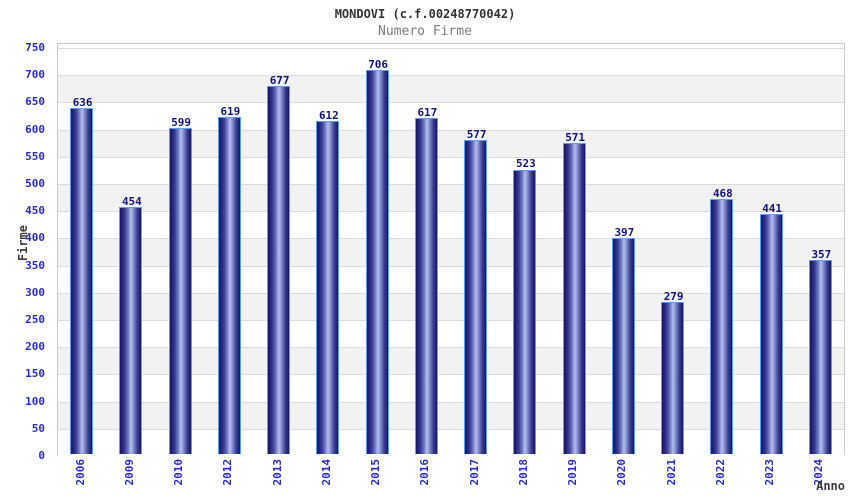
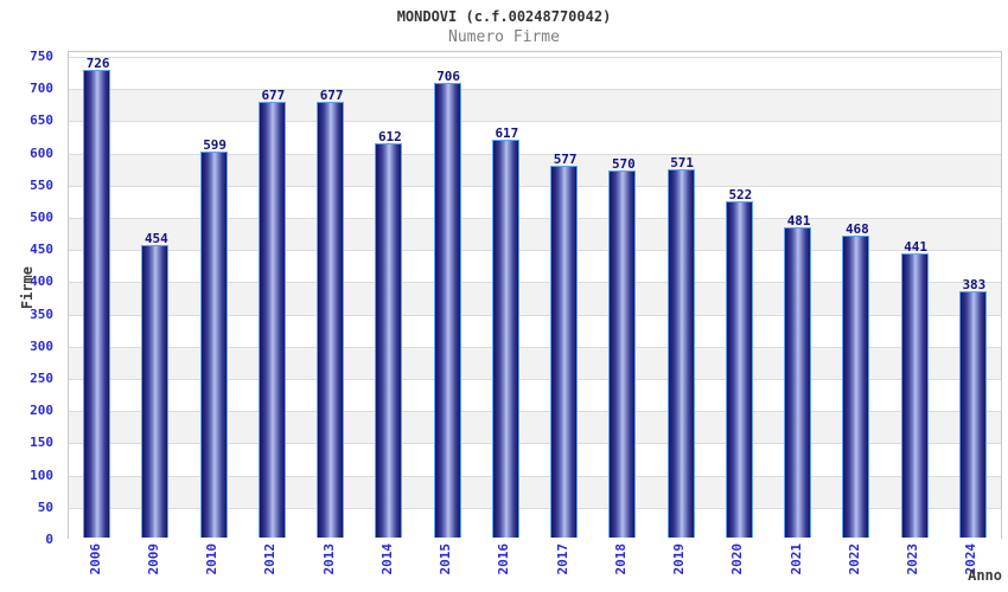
2006: 636 -> 726
2012: 619 -> 677
2018: 523 -> 570
2020: 397 -> 522
2021: 279 -> 481
2024: 357 -> 383
